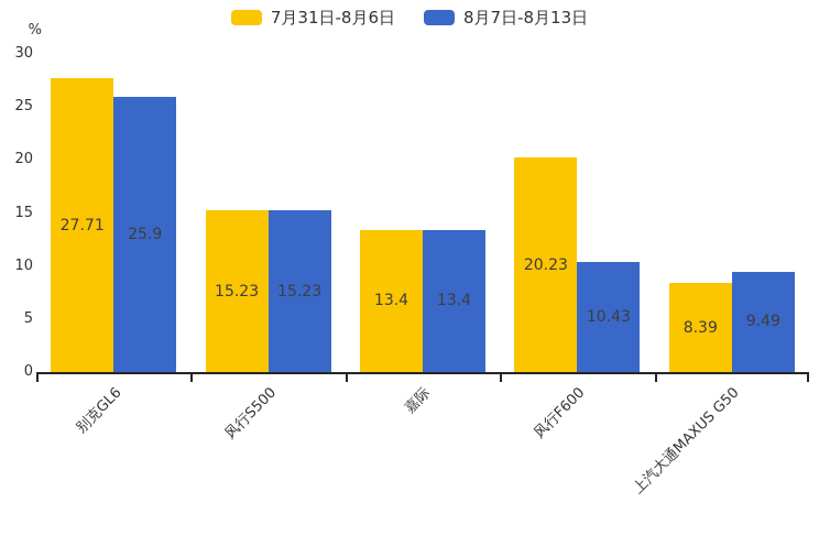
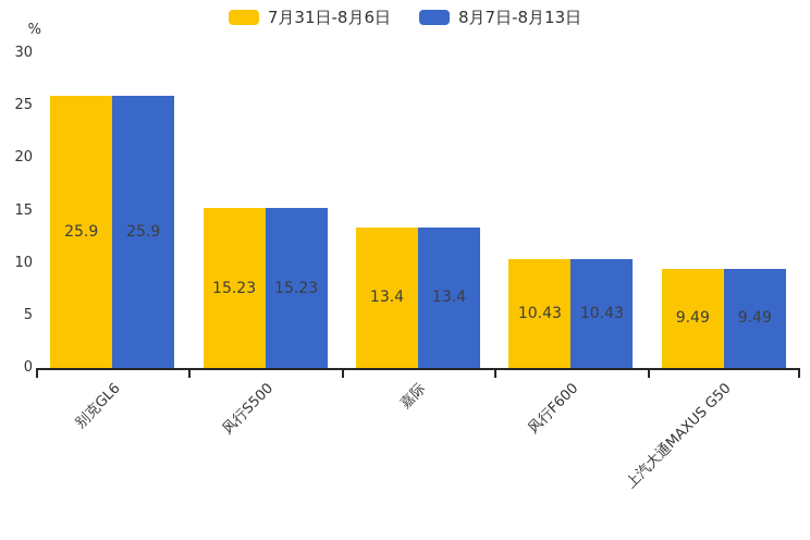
7月31日-8月6日/别克GL6: 27.71 -> 25.9
7月31日-8月6日/风行F600: 20.23 -> 10.43
7月31日-8月6日/上汽大通MAXUS G50: 8.39 -> 9.49
